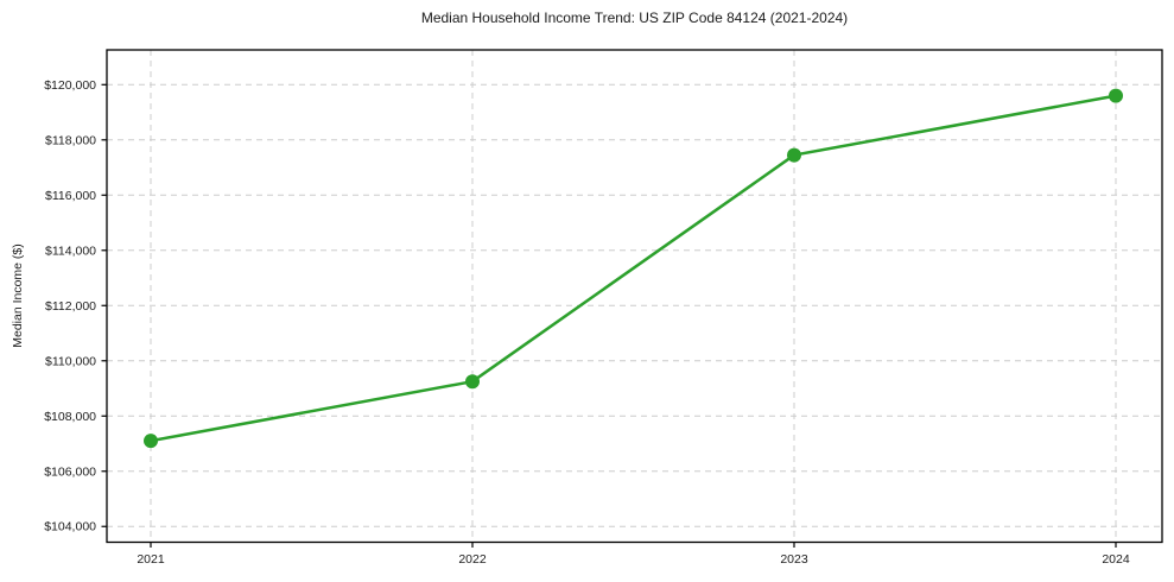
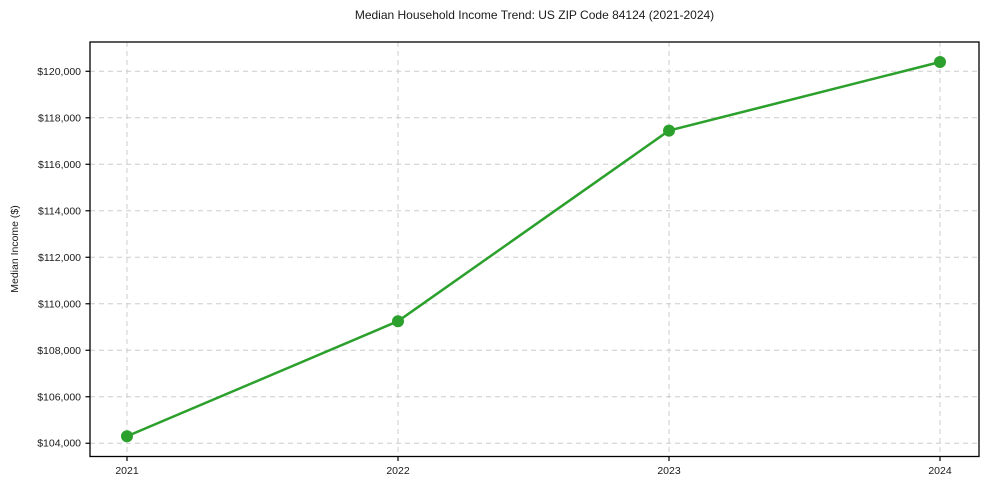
2021: $107100 -> $104300
2024: $119600 -> $120400
